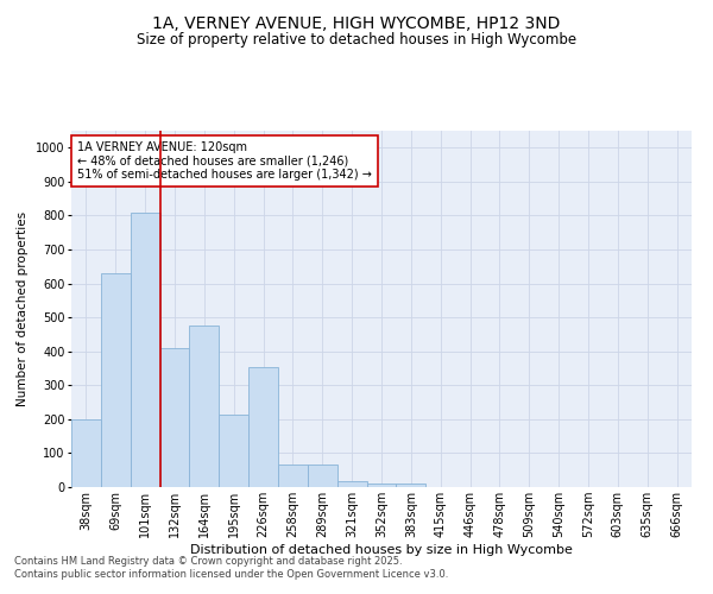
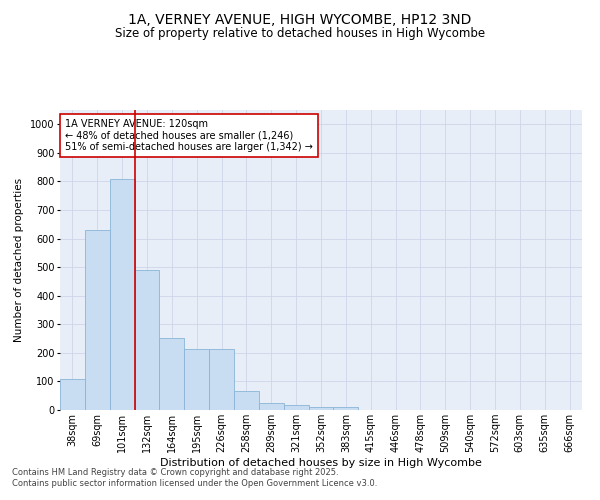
38sqm: 200 -> 110
132sqm: 410 -> 490
164sqm: 475 -> 253
226sqm: 355 -> 212
289sqm: 65 -> 25
